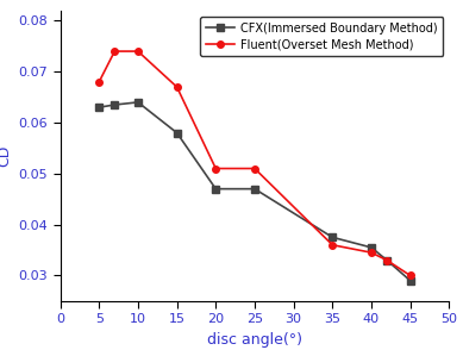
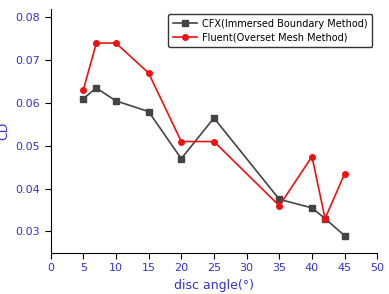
CFX(Immersed Boundary Method)/5: 0.0630 -> 0.0610
Fluent(Overset Mesh Method)/5: 0.0680 -> 0.0630
CFX(Immersed Boundary Method)/10: 0.0640 -> 0.0605
CFX(Immersed Boundary Method)/25: 0.0470 -> 0.0565
Fluent(Overset Mesh Method)/40: 0.0345 -> 0.0475
Fluent(Overset Mesh Method)/45: 0.0300 -> 0.0435
